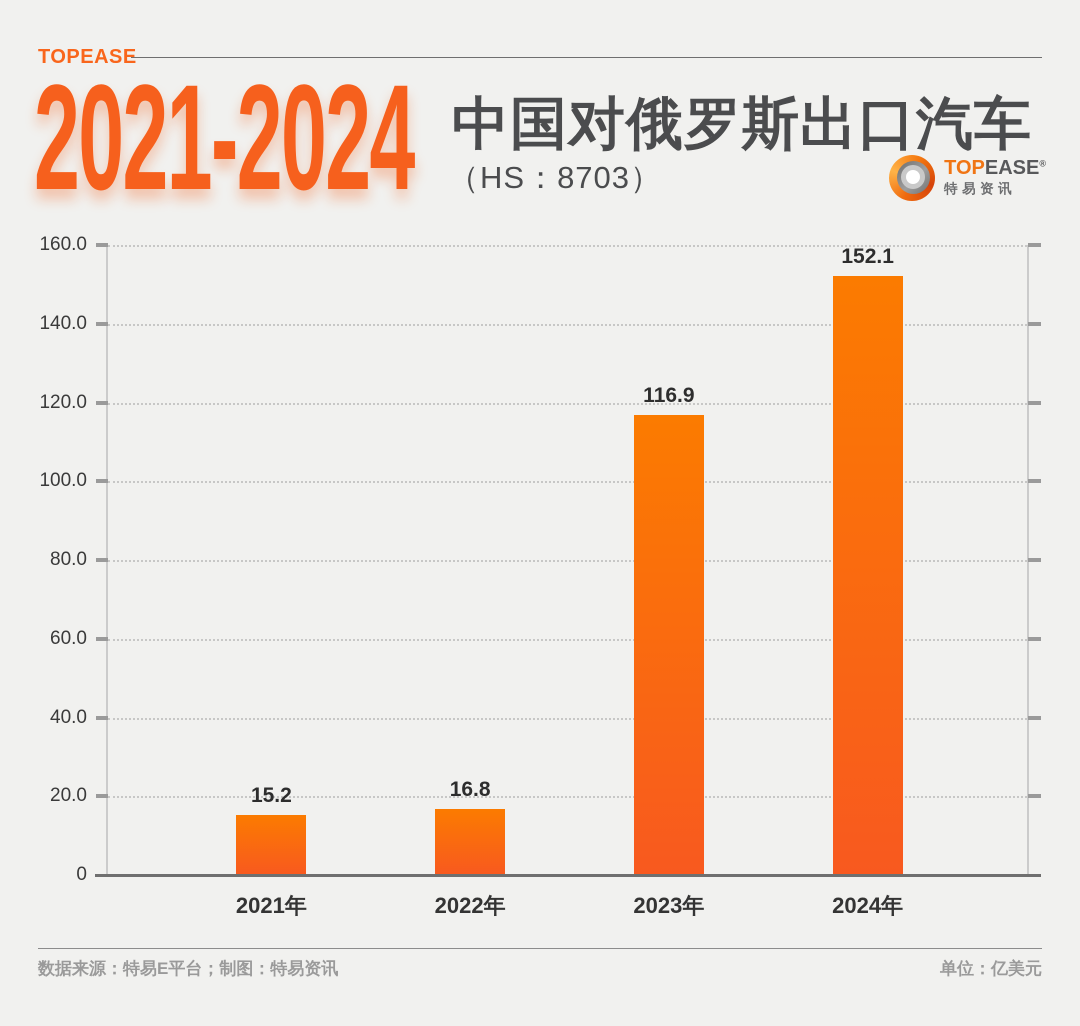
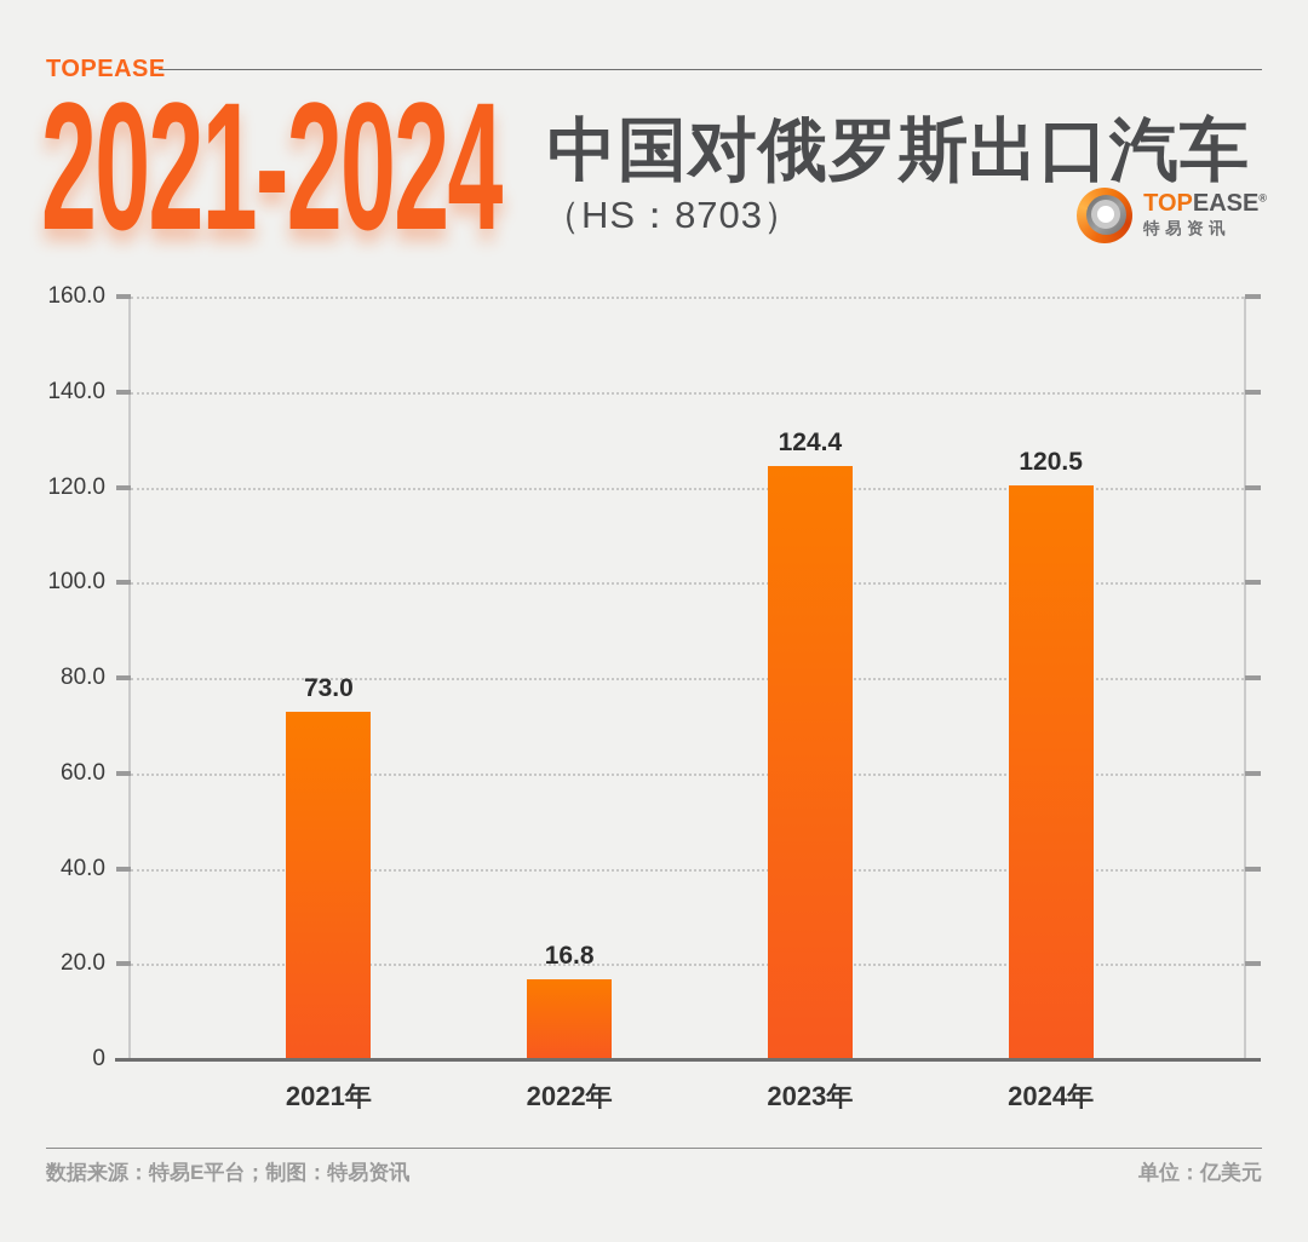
2021年: 15.2 -> 73.0
2023年: 116.9 -> 124.4
2024年: 152.1 -> 120.5
